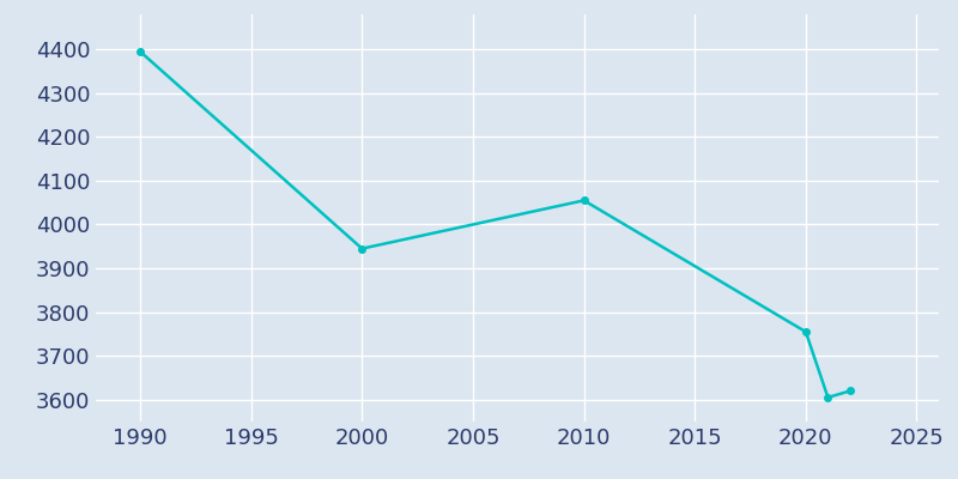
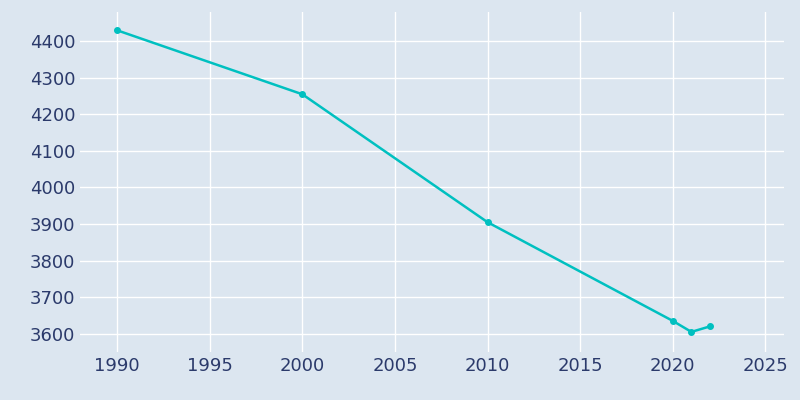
1990: 4395 -> 4430
2000: 3945 -> 4255
2010: 4055 -> 3905
2020: 3755 -> 3635
